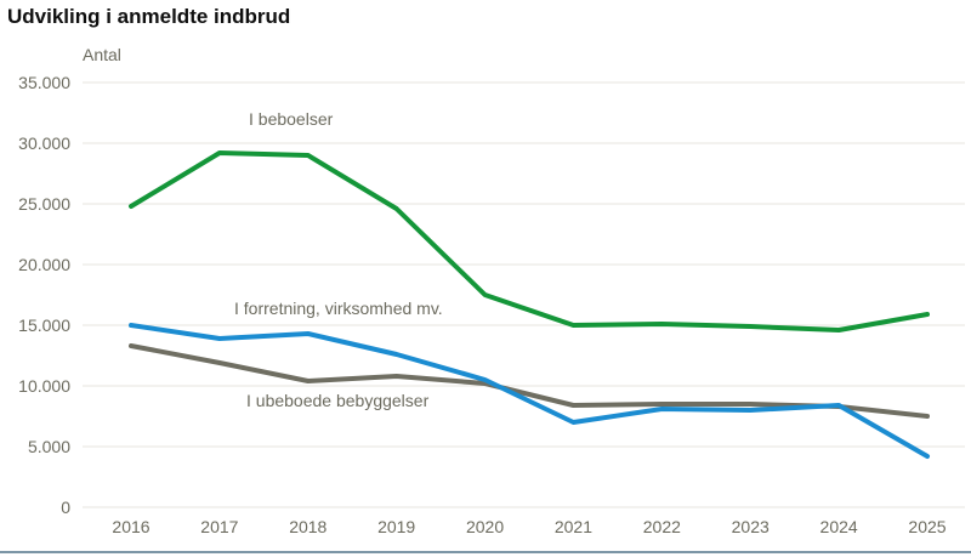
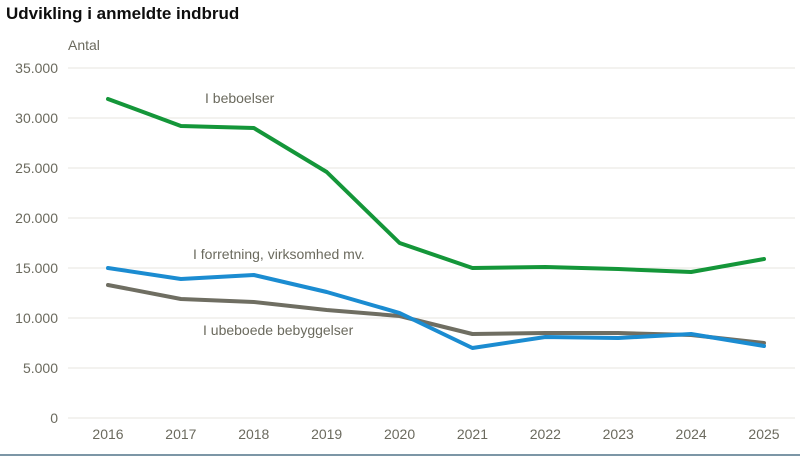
I beboelser/2016: 24800 -> 31900
I ubeboede bebyggelser/2018: 10400 -> 11600
I forretning, virksomhed mv./2025: 4200 -> 7200
